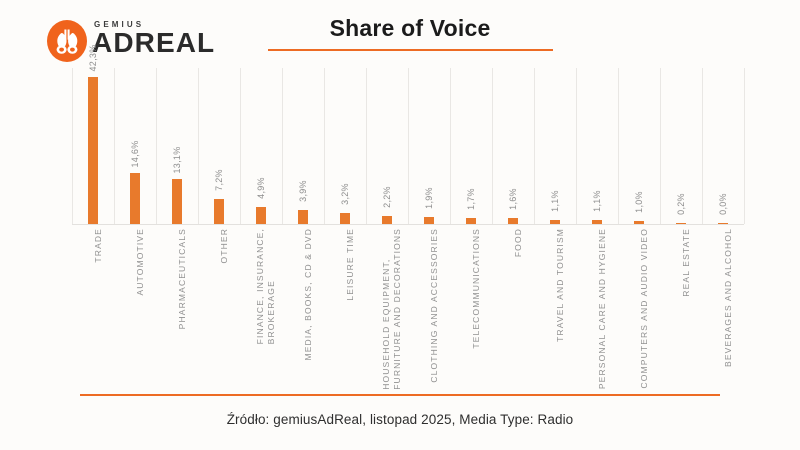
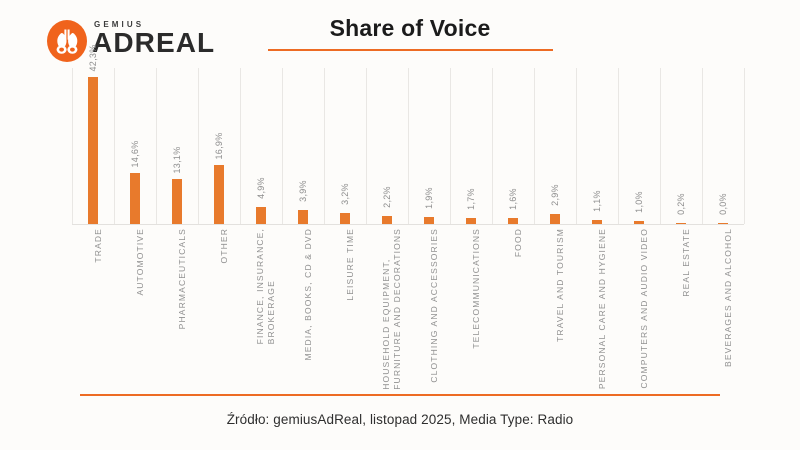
OTHER: 7,2% -> 16,9%
TRAVEL AND TOURISM: 1,1% -> 2,9%
